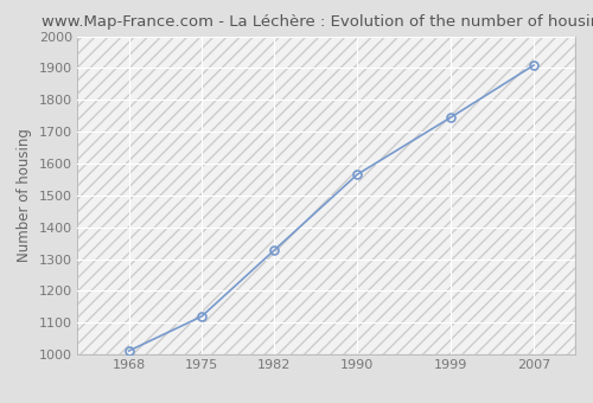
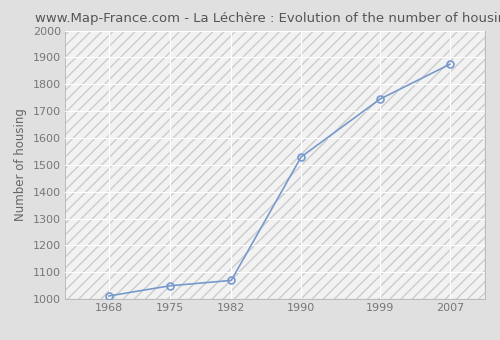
1975: 1120 -> 1050
1982: 1328 -> 1070
1990: 1566 -> 1530
2007: 1909 -> 1875
